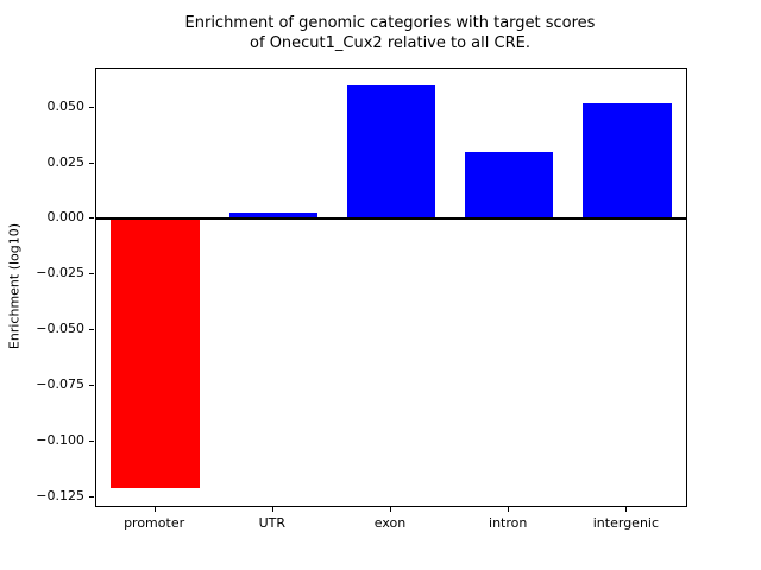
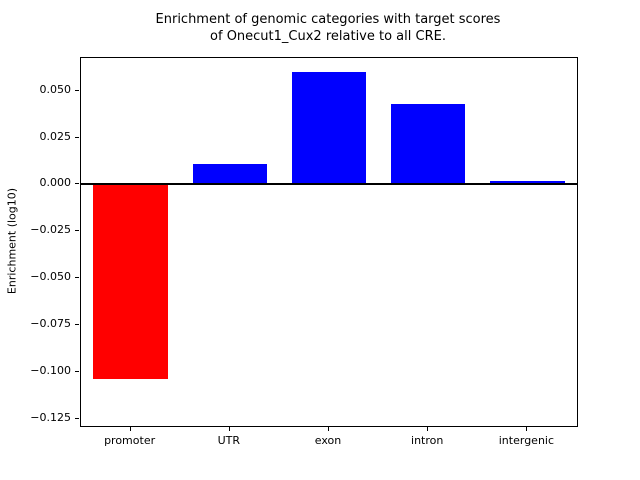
promoter: -0.121 -> -0.104
UTR: 0.003 -> 0.011
intron: 0.030 -> 0.043
intergenic: 0.052 -> 0.002
